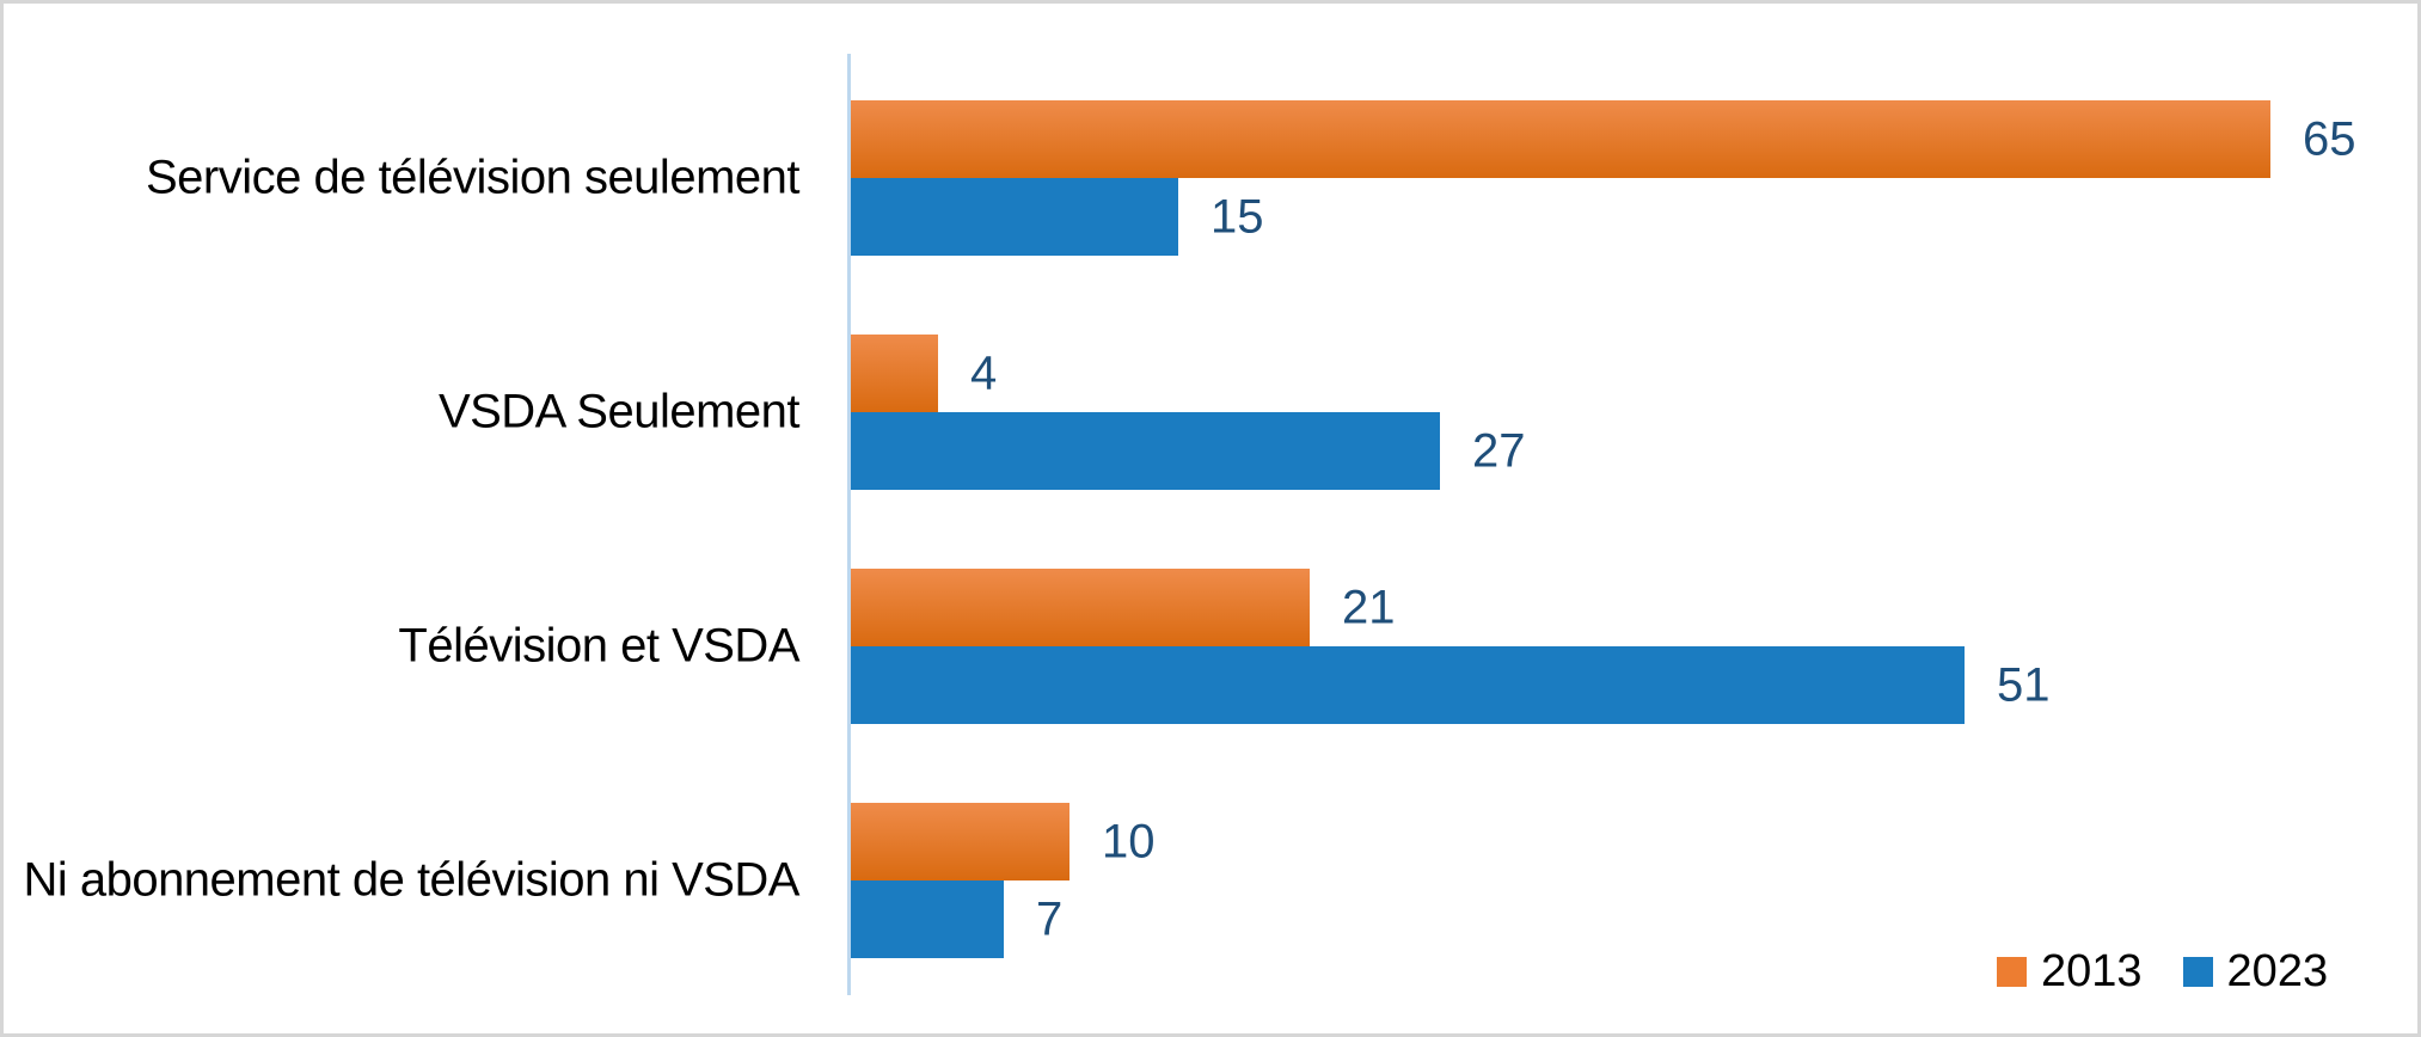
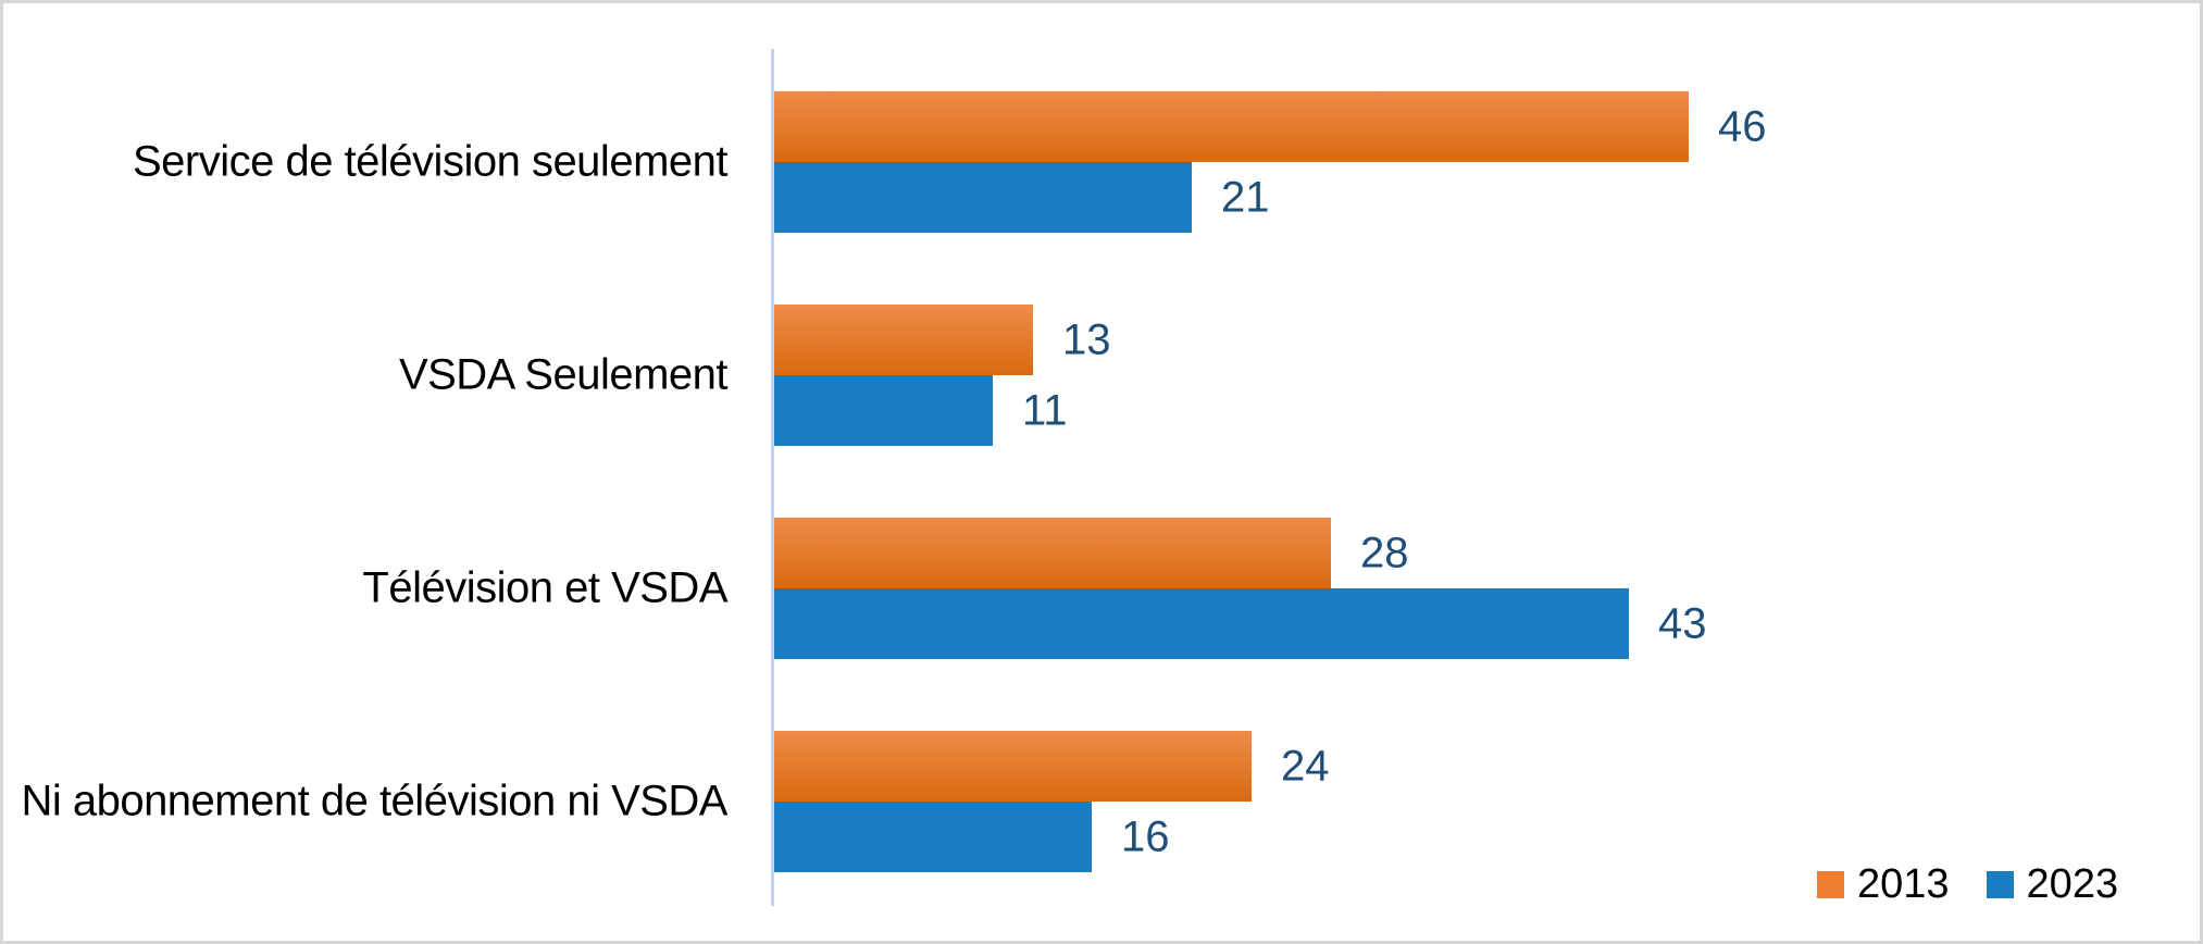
2013/Service de télévision seulement: 65 -> 46
2023/Service de télévision seulement: 15 -> 21
2013/VSDA Seulement: 4 -> 13
2023/VSDA Seulement: 27 -> 11
2013/Télévision et VSDA: 21 -> 28
2023/Télévision et VSDA: 51 -> 43
2013/Ni abonnement de télévision ni VSDA: 10 -> 24
2023/Ni abonnement de télévision ni VSDA: 7 -> 16
